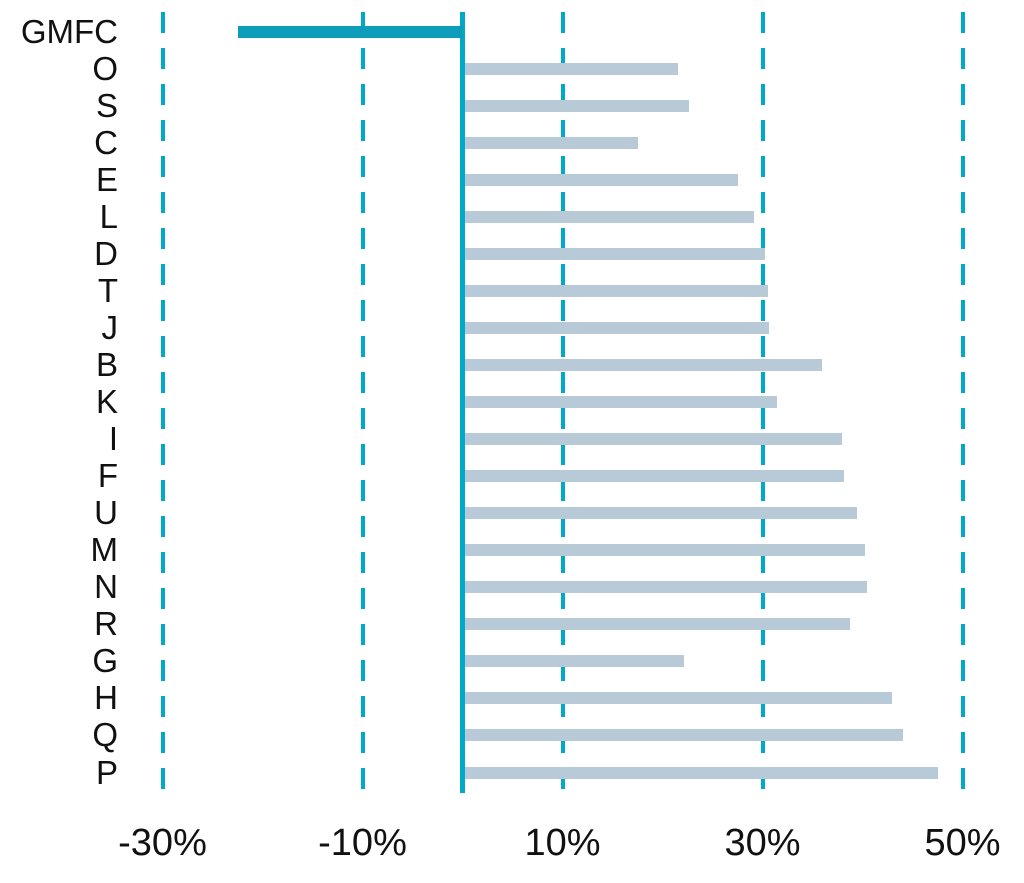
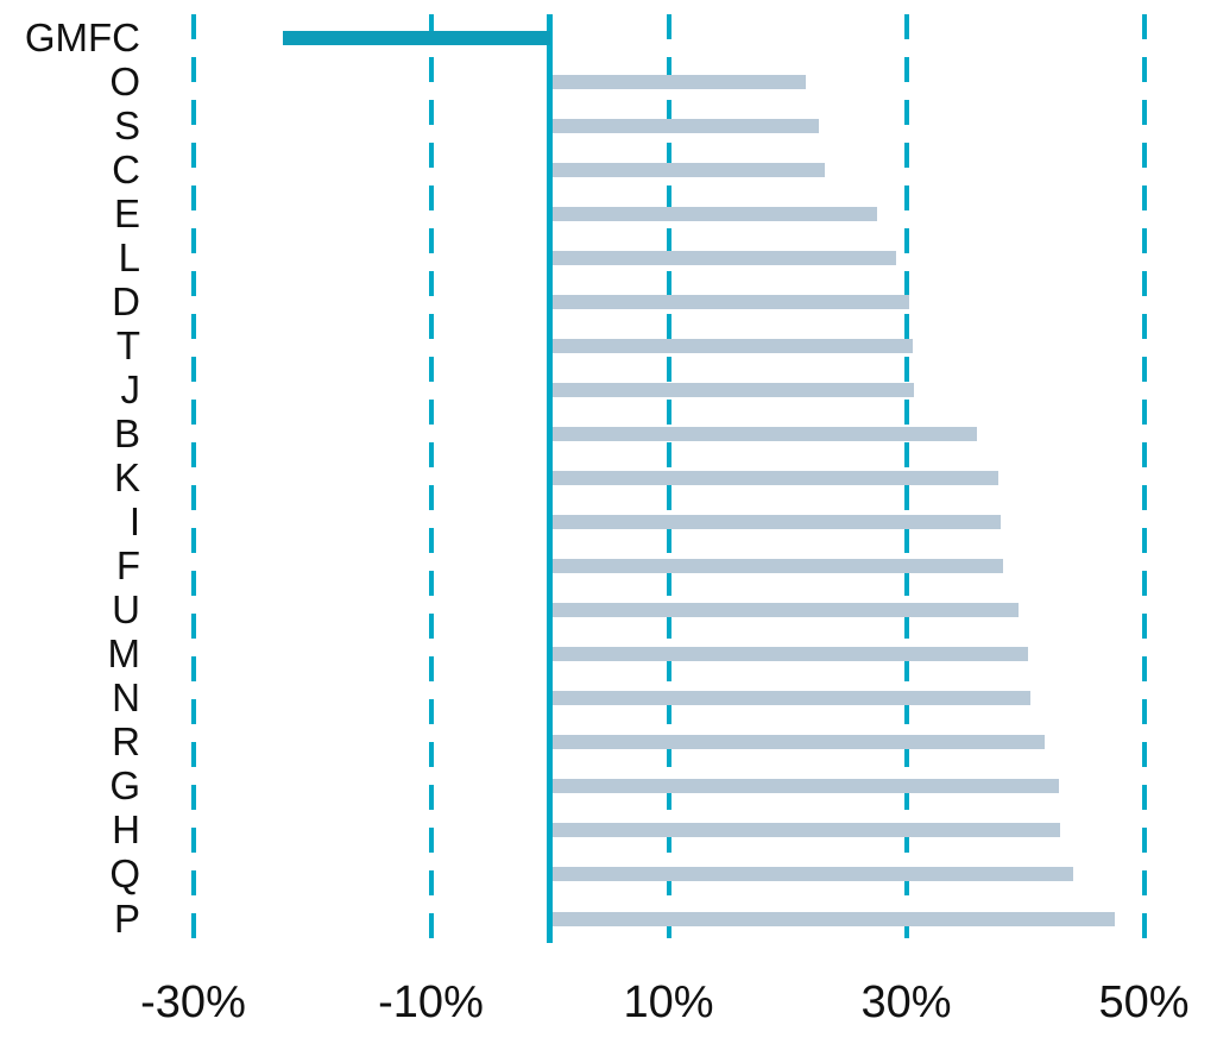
C: 17.3% -> 22.9%
K: 31.2% -> 37.5%
R: 38.5% -> 41.4%
G: 21.9% -> 42.6%
